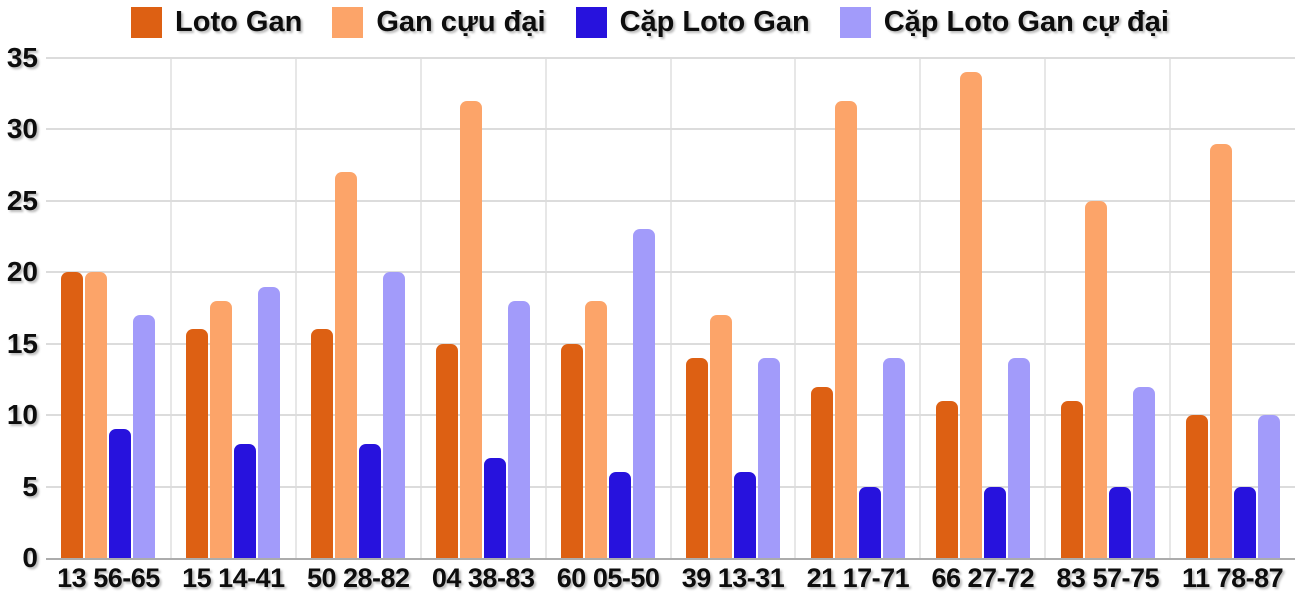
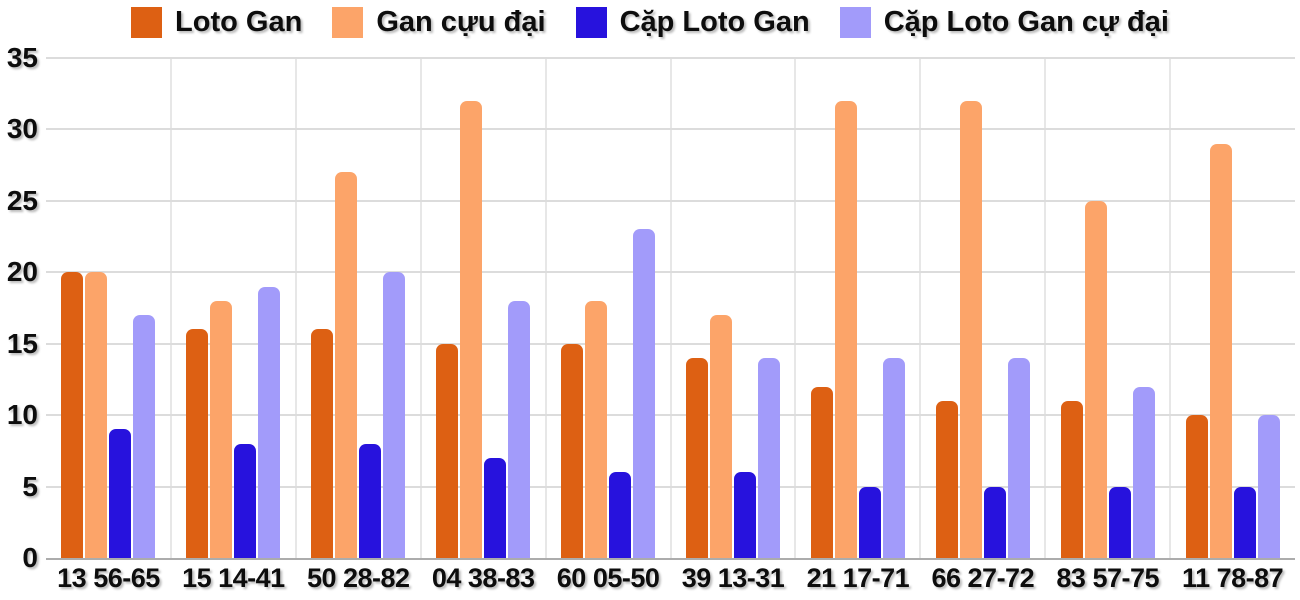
Gan cựu đại/66 27-72: 34 -> 32
